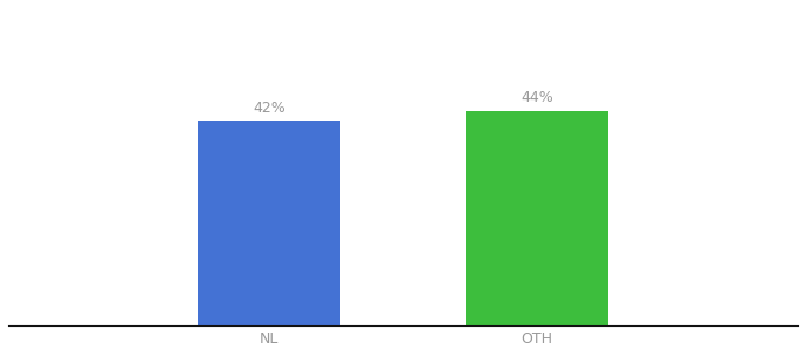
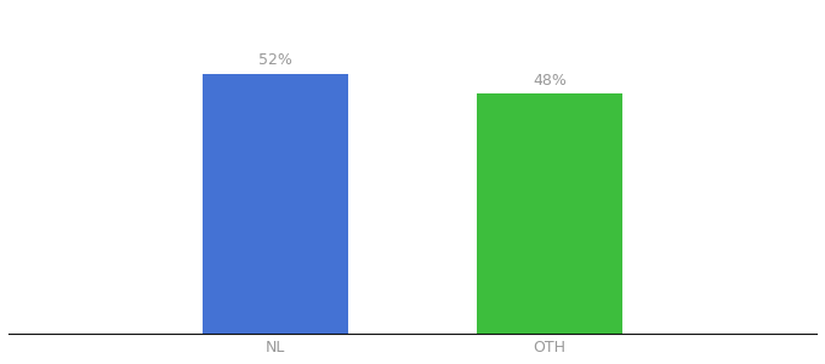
NL: 42% -> 52%
OTH: 44% -> 48%
